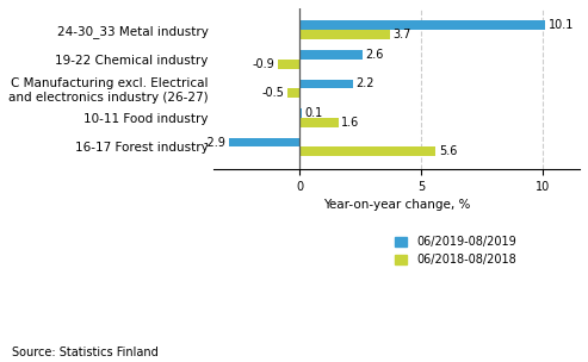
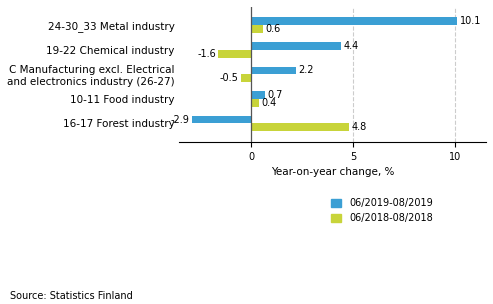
06/2018-08/2018/24-30_33 Metal industry: 3.7 -> 0.6
06/2019-08/2019/19-22 Chemical industry: 2.6 -> 4.4
06/2018-08/2018/19-22 Chemical industry: -0.9 -> -1.6
06/2019-08/2019/10-11 Food industry: 0.1 -> 0.7
06/2018-08/2018/10-11 Food industry: 1.6 -> 0.4
06/2018-08/2018/16-17 Forest industry: 5.6 -> 4.8
